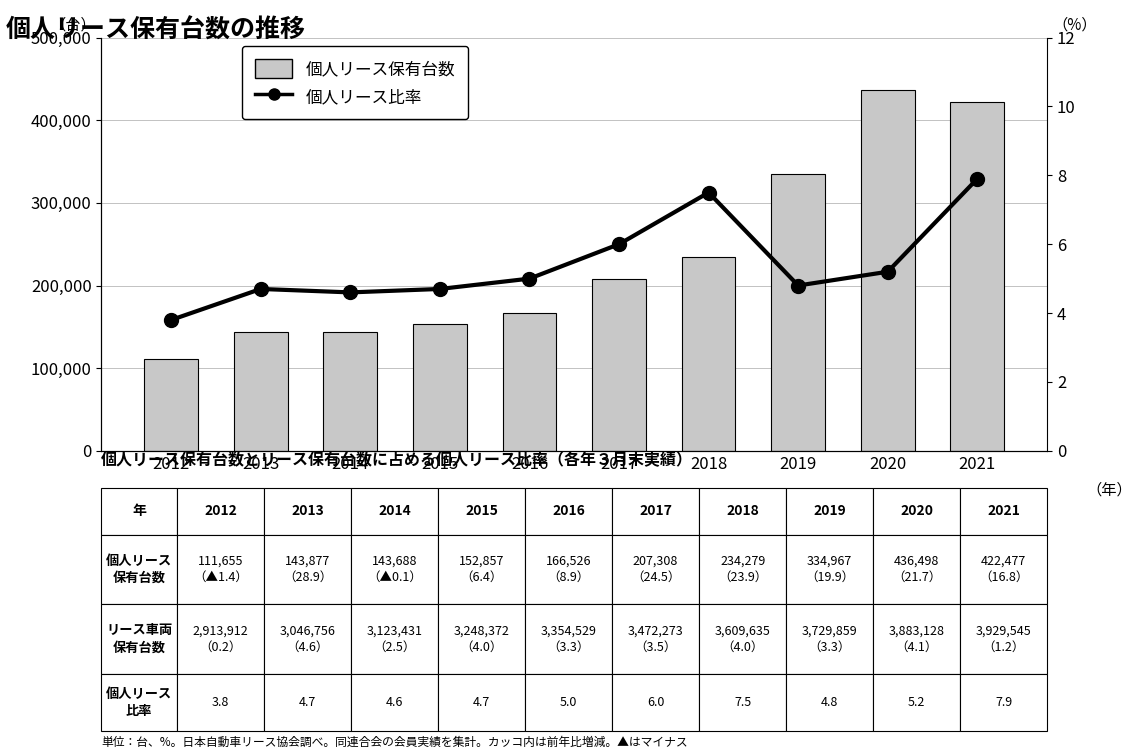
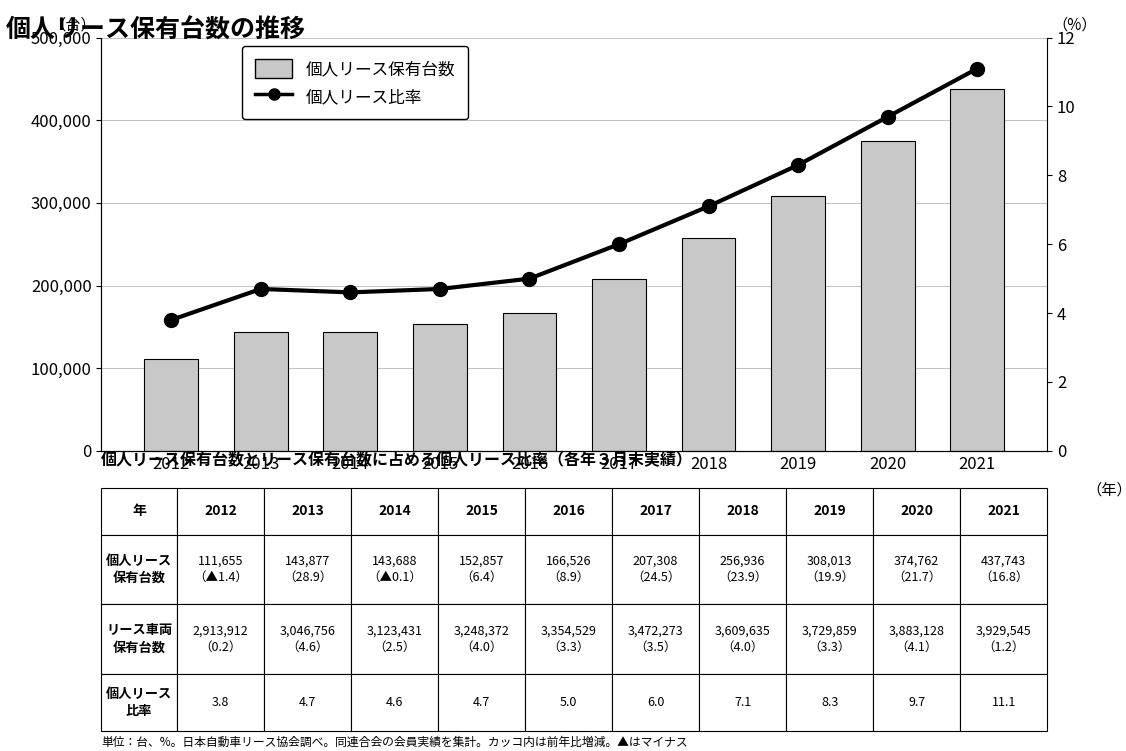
個人リース保有台数/2018: 234,279 -> 256,936
個人リース比率/2018: 7.5 -> 7.1
個人リース保有台数/2019: 334,967 -> 308,013
個人リース比率/2019: 4.8 -> 8.3
個人リース保有台数/2020: 436,498 -> 374,762
個人リース比率/2020: 5.2 -> 9.7
個人リース保有台数/2021: 422,477 -> 437,743
個人リース比率/2021: 7.9 -> 11.1
